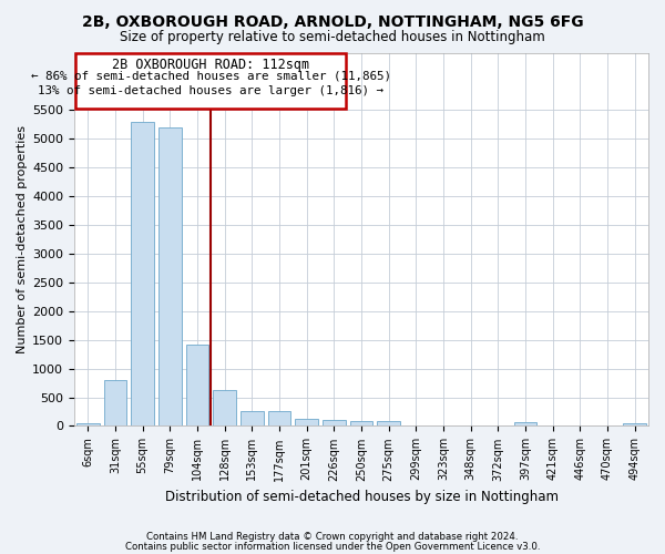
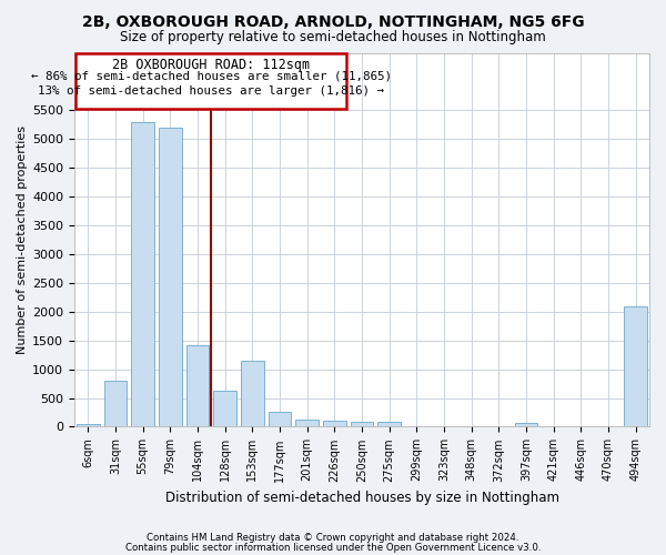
153sqm: 260 -> 1140
494sqm: 50 -> 2100
